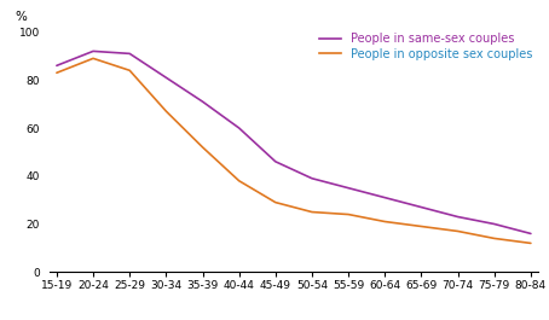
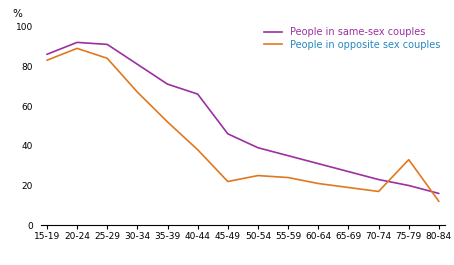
People in same-sex couples/40-44: 60 -> 66
People in opposite sex couples/45-49: 29 -> 22
People in opposite sex couples/75-79: 14 -> 33
